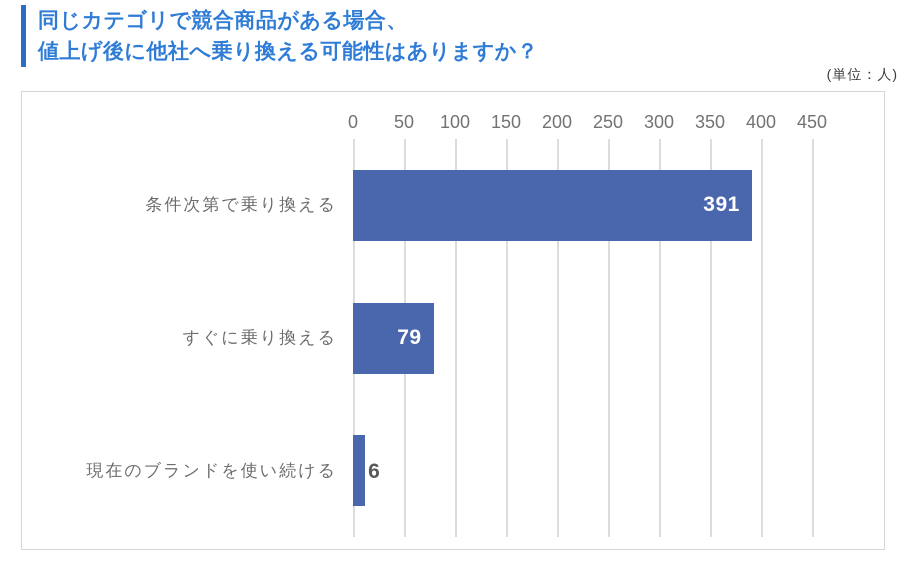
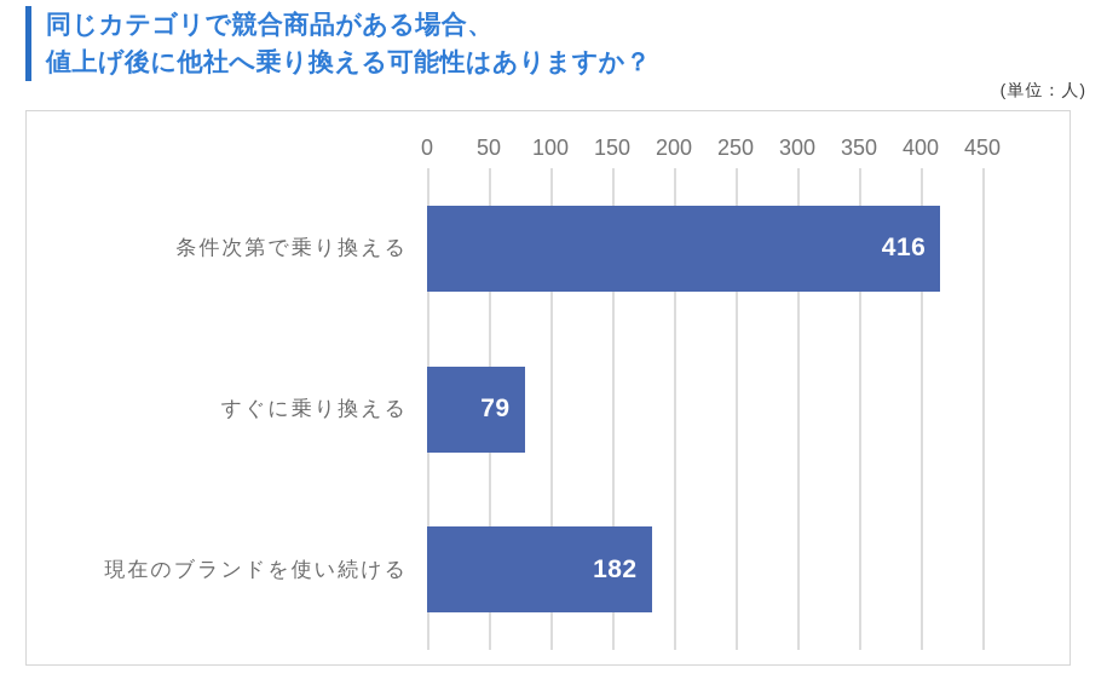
条件次第で乗り換える: 391 -> 416
現在のブランドを使い続ける: 6 -> 182
